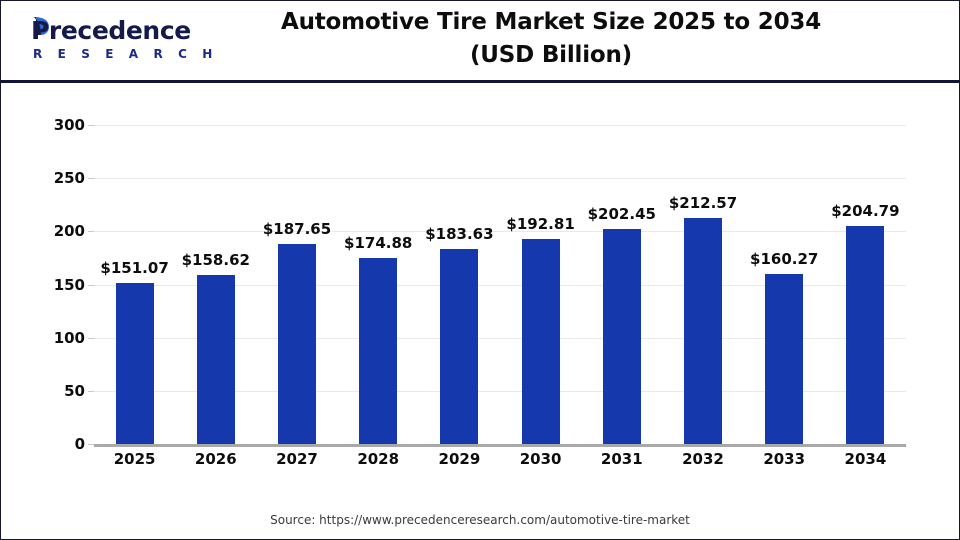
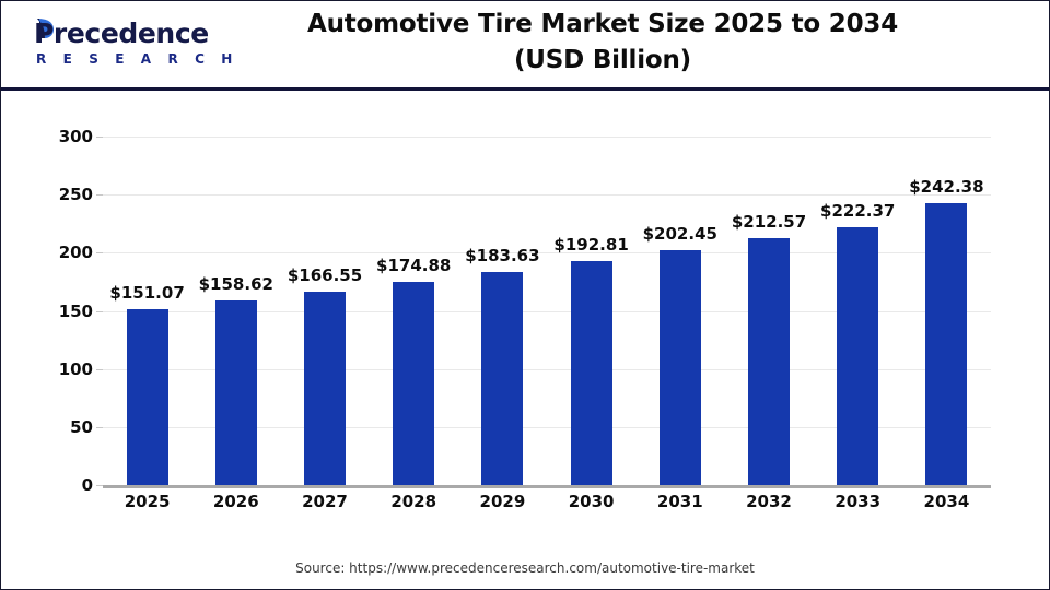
2027: $187.65 -> $166.55
2033: $160.27 -> $222.37
2034: $204.79 -> $242.38
